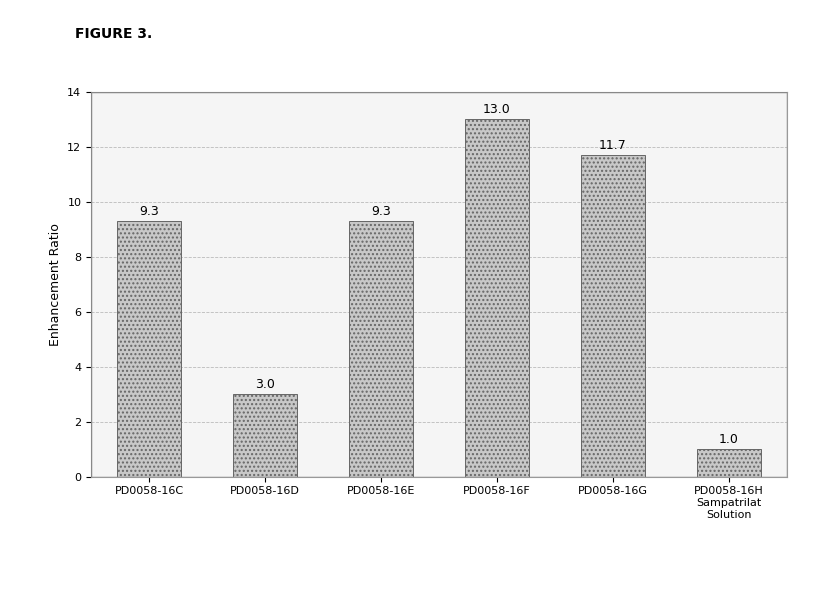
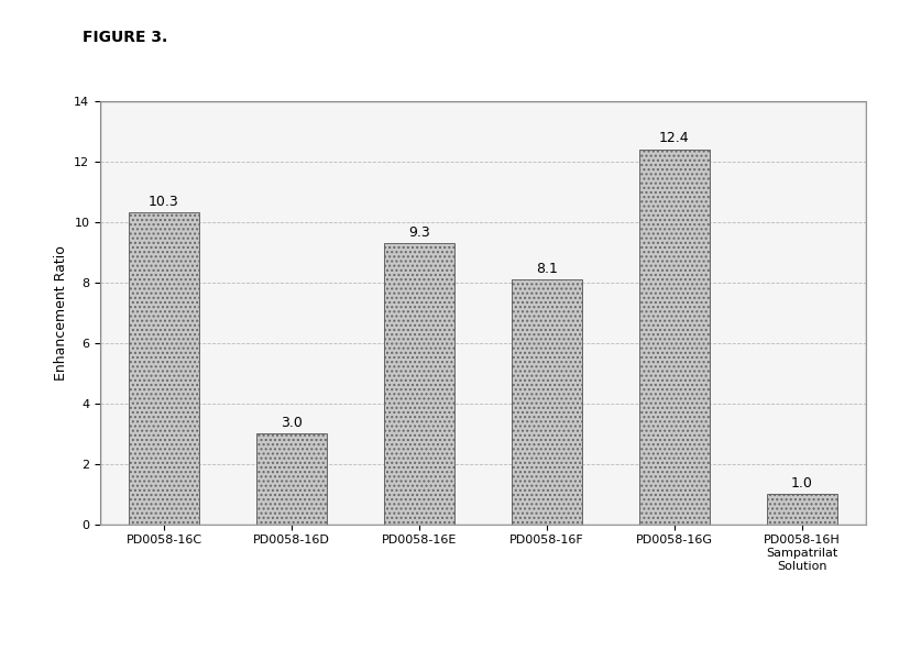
PD0058-16C: 9.3 -> 10.3
PD0058-16F: 13.0 -> 8.1
PD0058-16G: 11.7 -> 12.4
